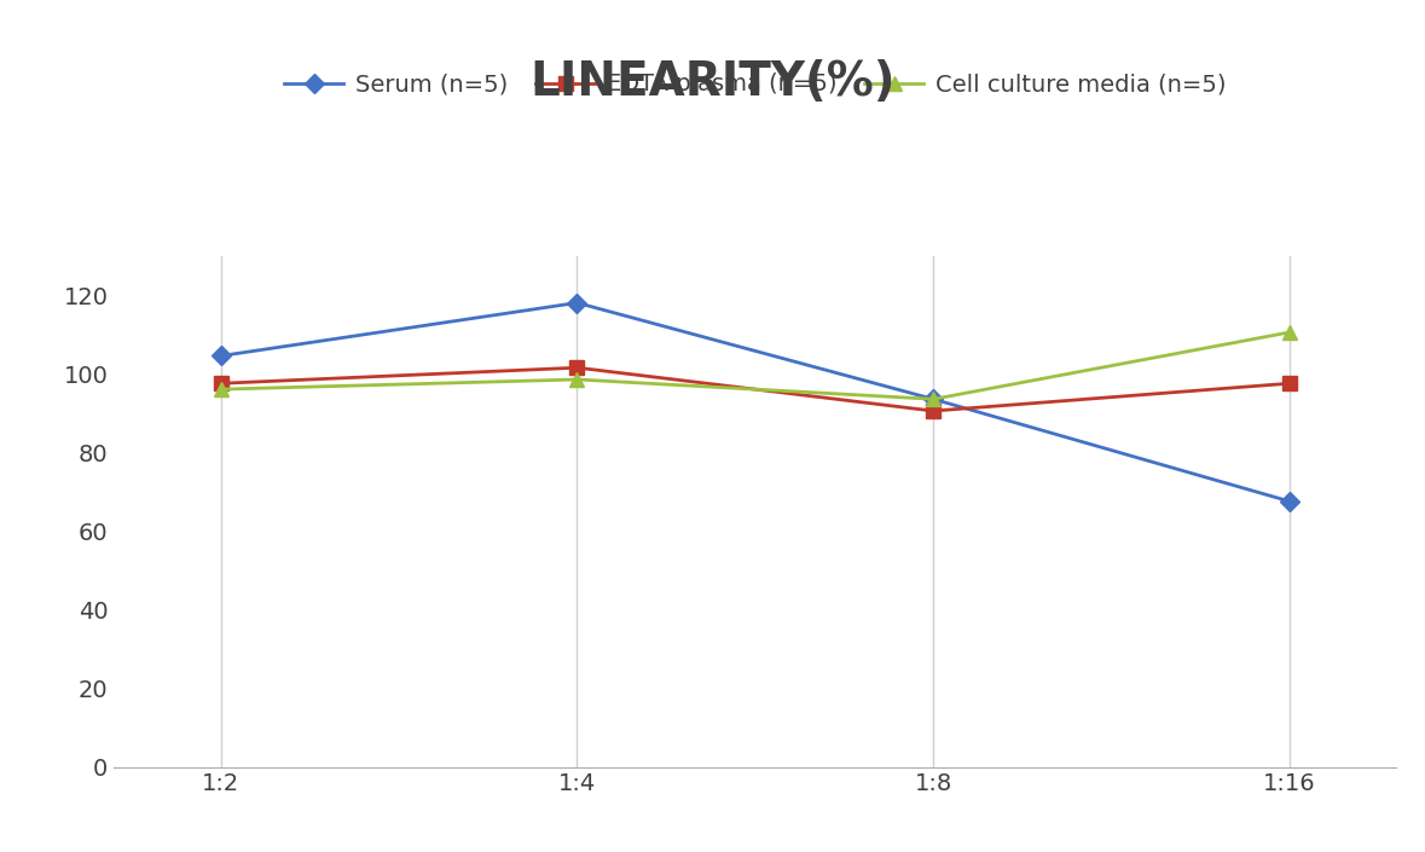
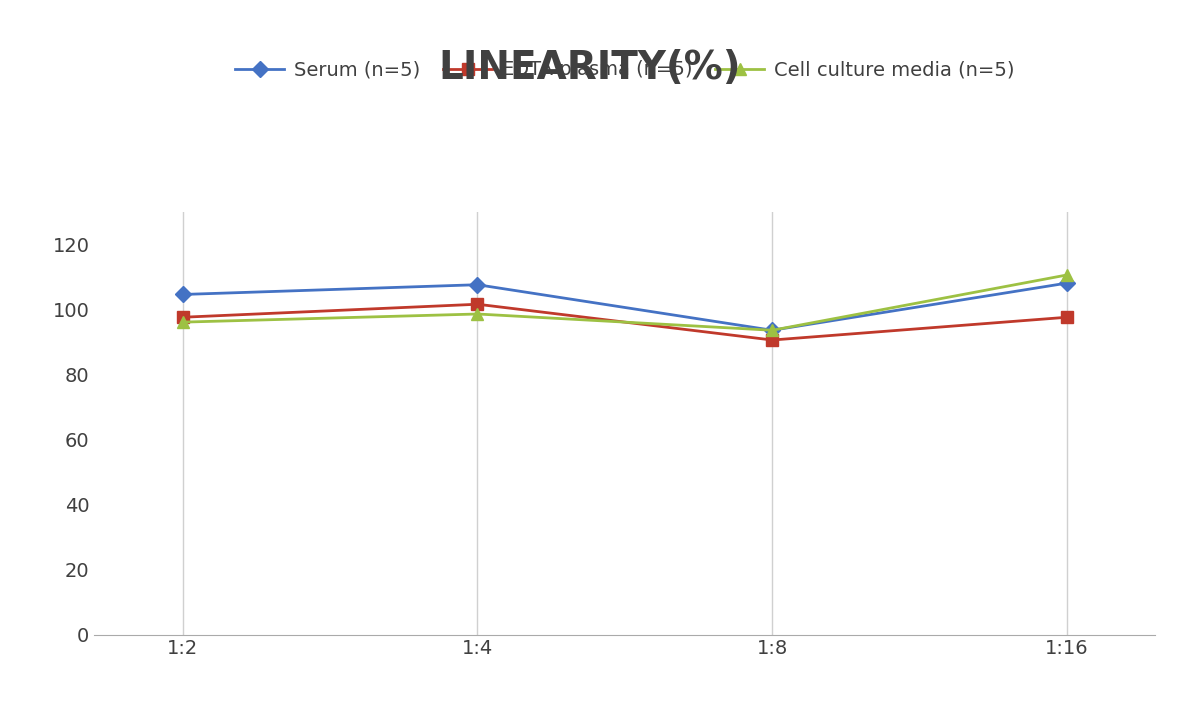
Serum (n=5)/1:4: 118.0 -> 107.5
Serum (n=5)/1:16: 67.5 -> 108.0
